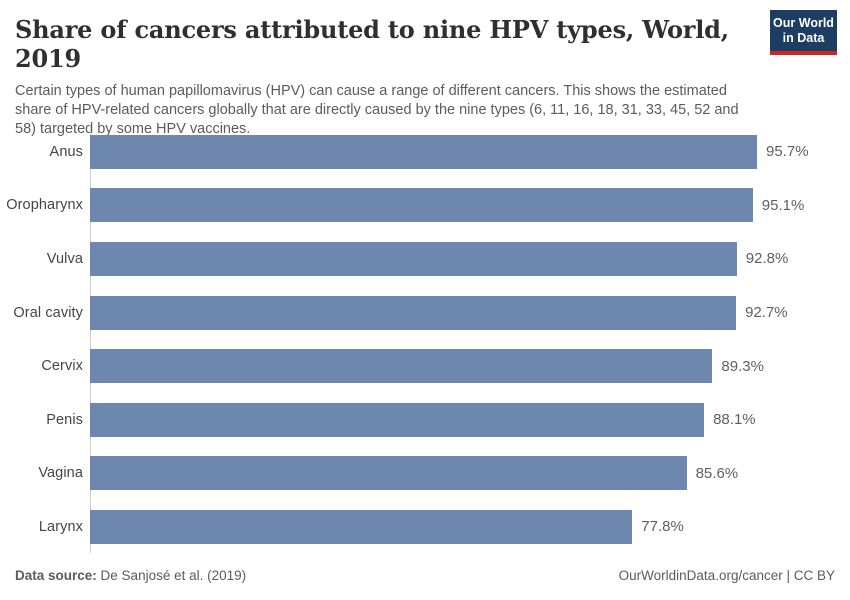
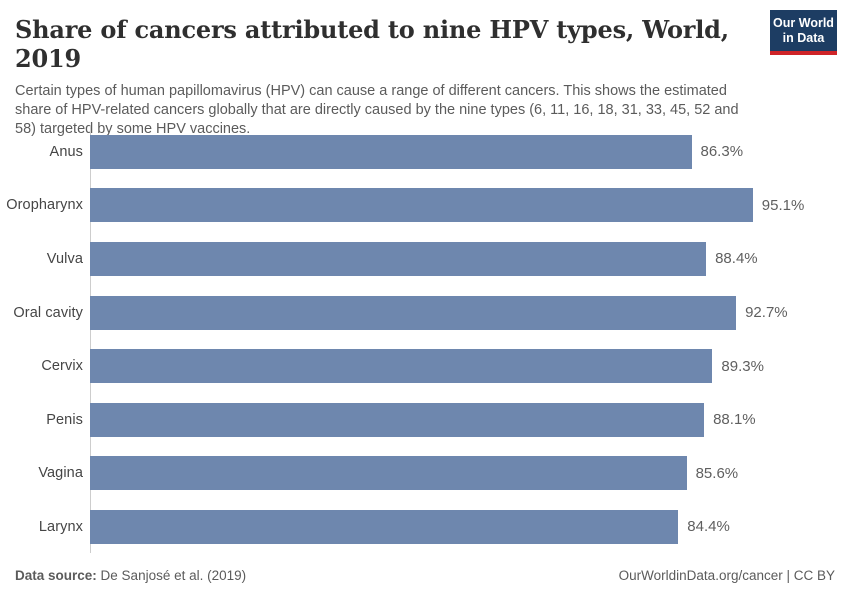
Anus: 95.7% -> 86.3%
Vulva: 92.8% -> 88.4%
Larynx: 77.8% -> 84.4%
